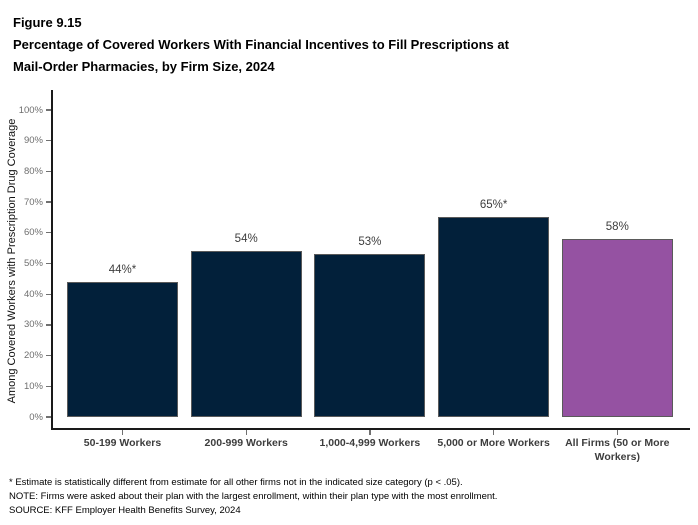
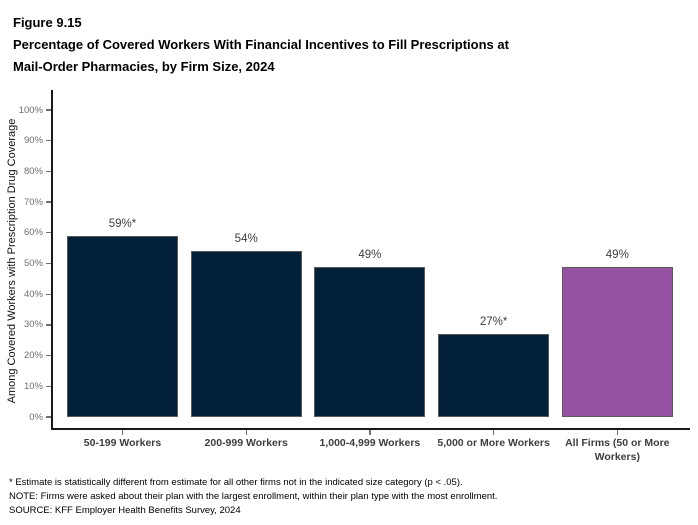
50-199 Workers: 44 -> 59
1,000-4,999 Workers: 53% -> 49%
5,000 or More Workers: 65 -> 27
All Firms (50 or More Workers): 58% -> 49%
